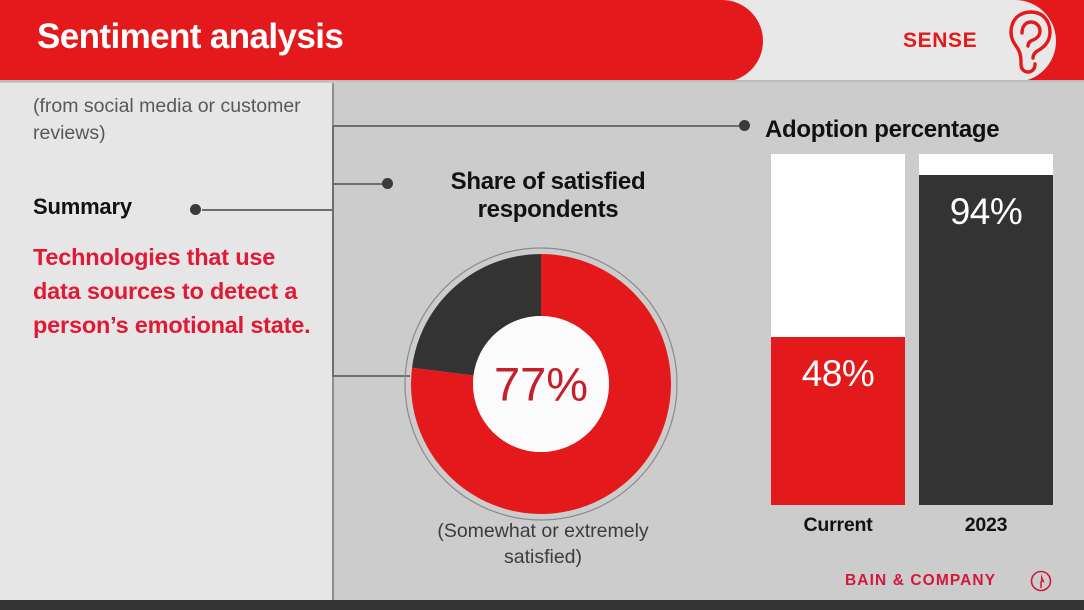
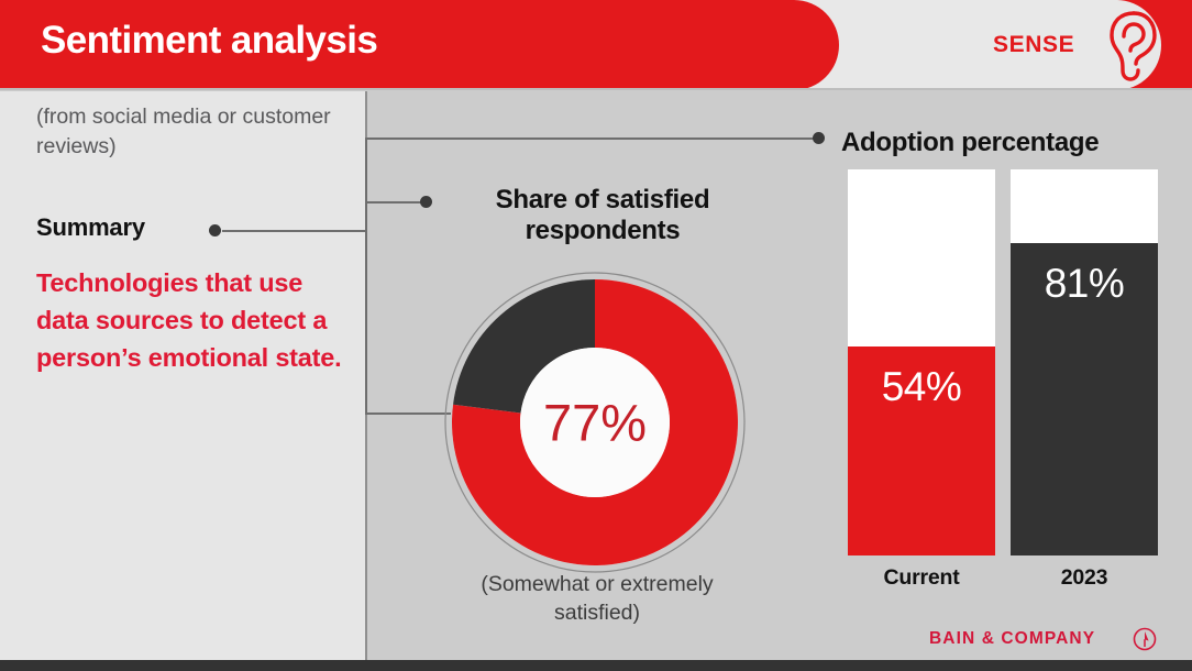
Adoption percentage/Current: 48% -> 54%
Adoption percentage/2023: 94% -> 81%
